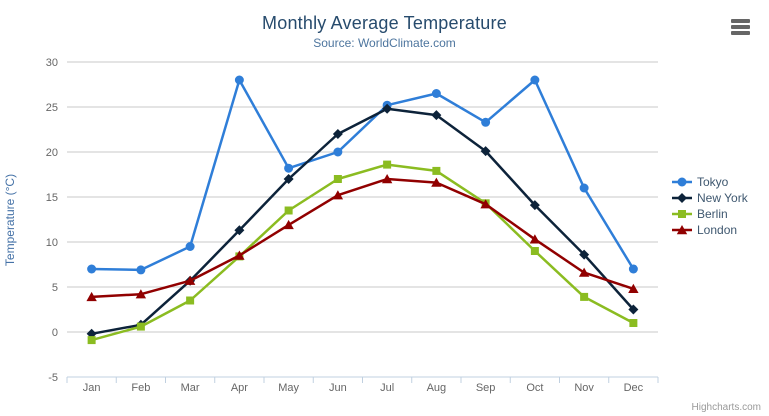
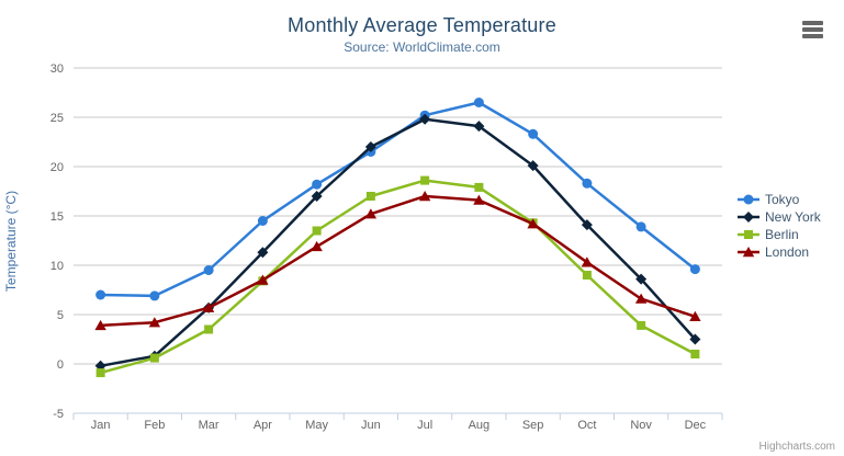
Tokyo/Apr: 28 -> 14
Tokyo/Jun: 20 -> 22
Tokyo/Oct: 28 -> 18
Tokyo/Nov: 16 -> 14
Tokyo/Dec: 7 -> 10
